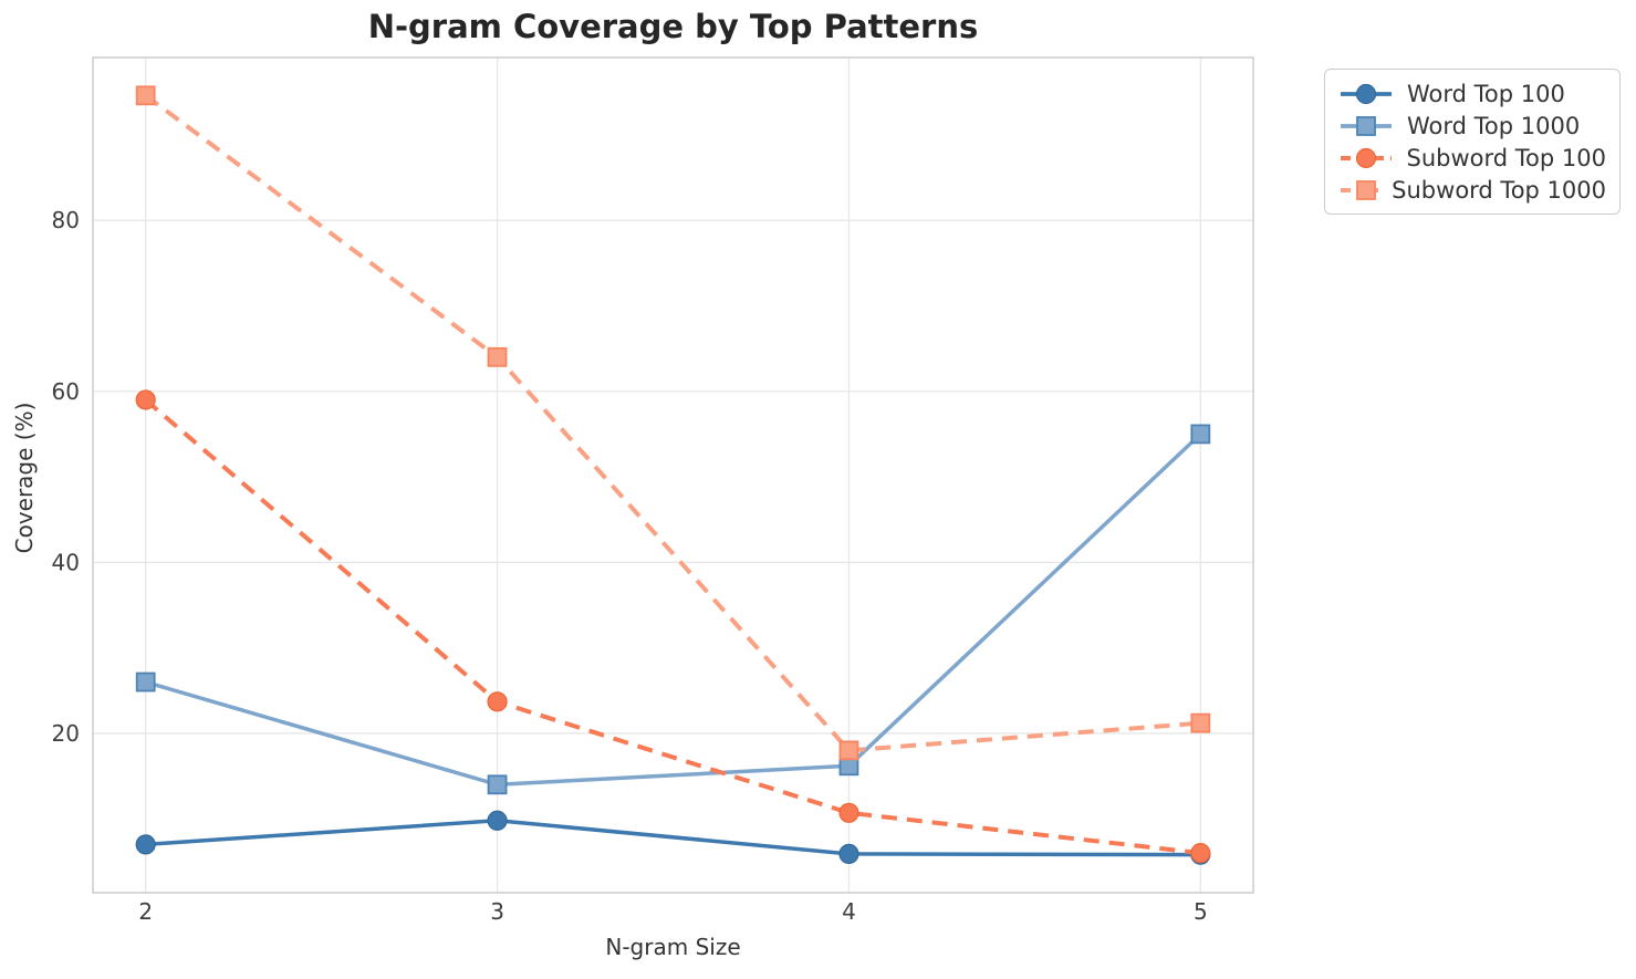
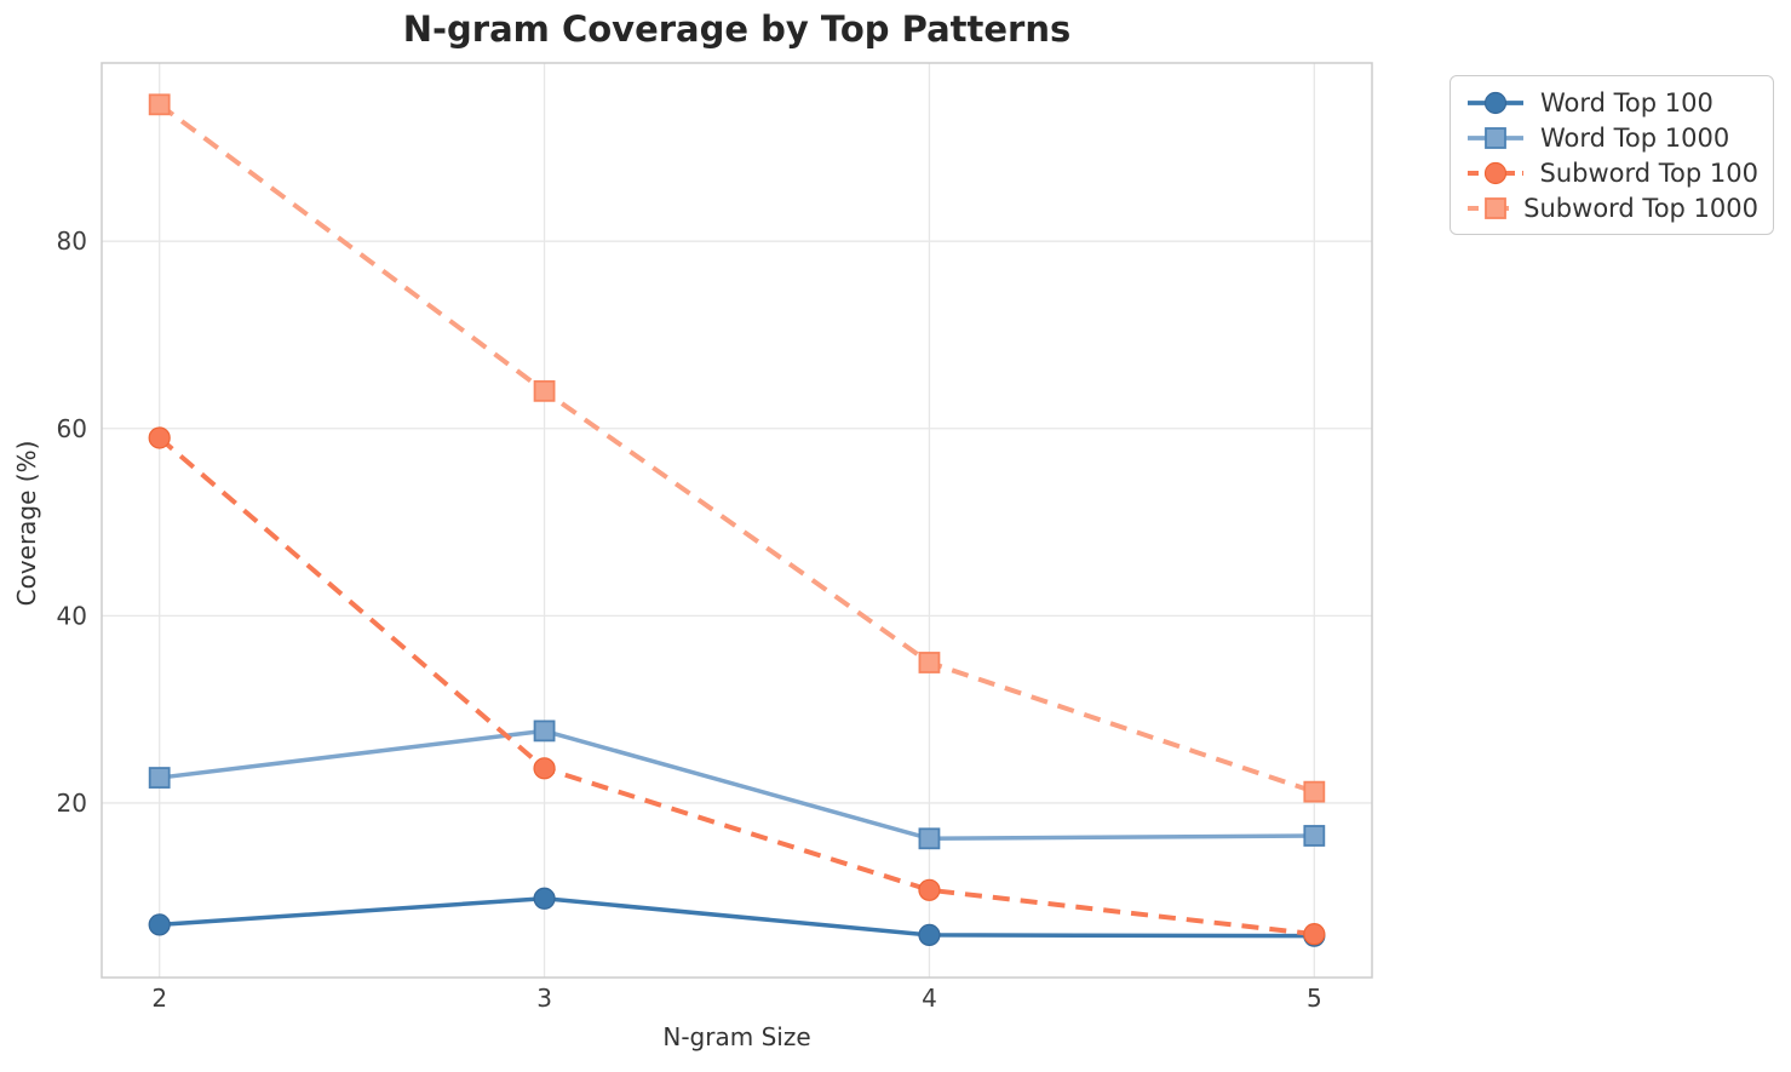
Word Top 1000/2: 26 -> 23
Word Top 1000/3: 14 -> 28
Subword Top 1000/4: 18 -> 35
Word Top 1000/5: 55 -> 16
